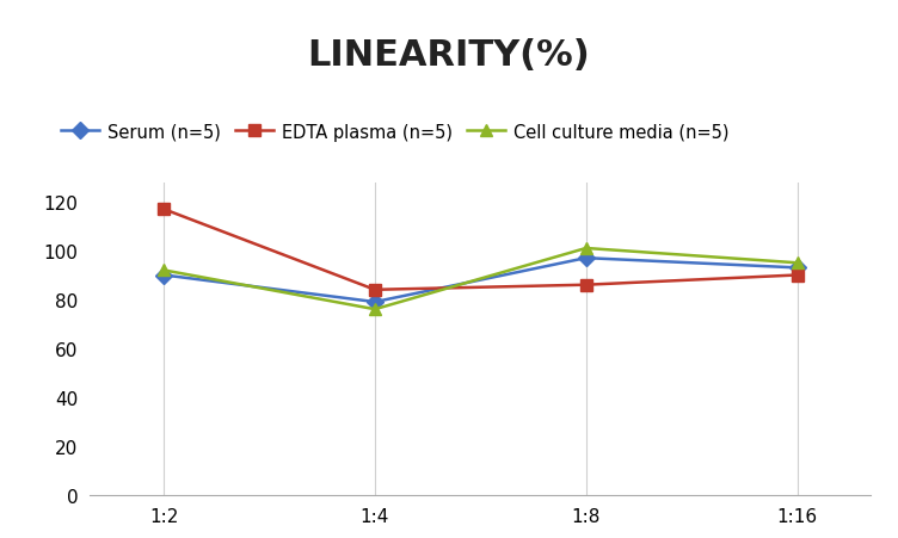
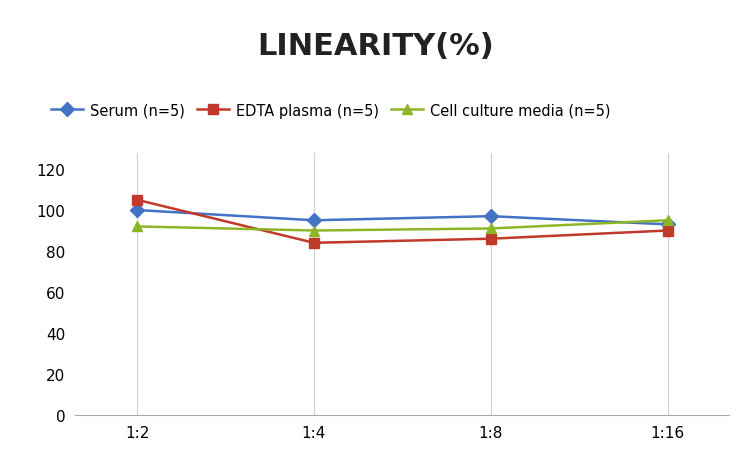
Serum (n=5)/1:2: 90 -> 100
EDTA plasma (n=5)/1:2: 117 -> 105
Serum (n=5)/1:4: 79 -> 95
Cell culture media (n=5)/1:4: 76 -> 90
Cell culture media (n=5)/1:8: 101 -> 91
